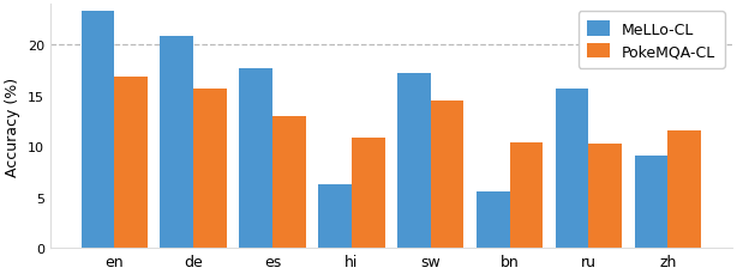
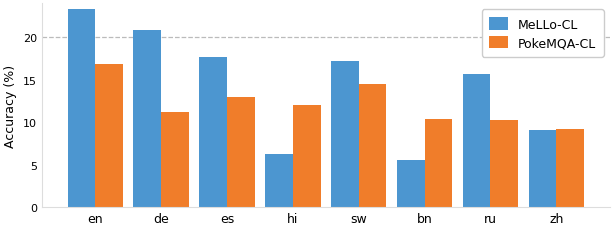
PokeMQA-CL/de: 15.7 -> 11.2
PokeMQA-CL/hi: 10.8 -> 12.0
PokeMQA-CL/zh: 11.5 -> 9.2
